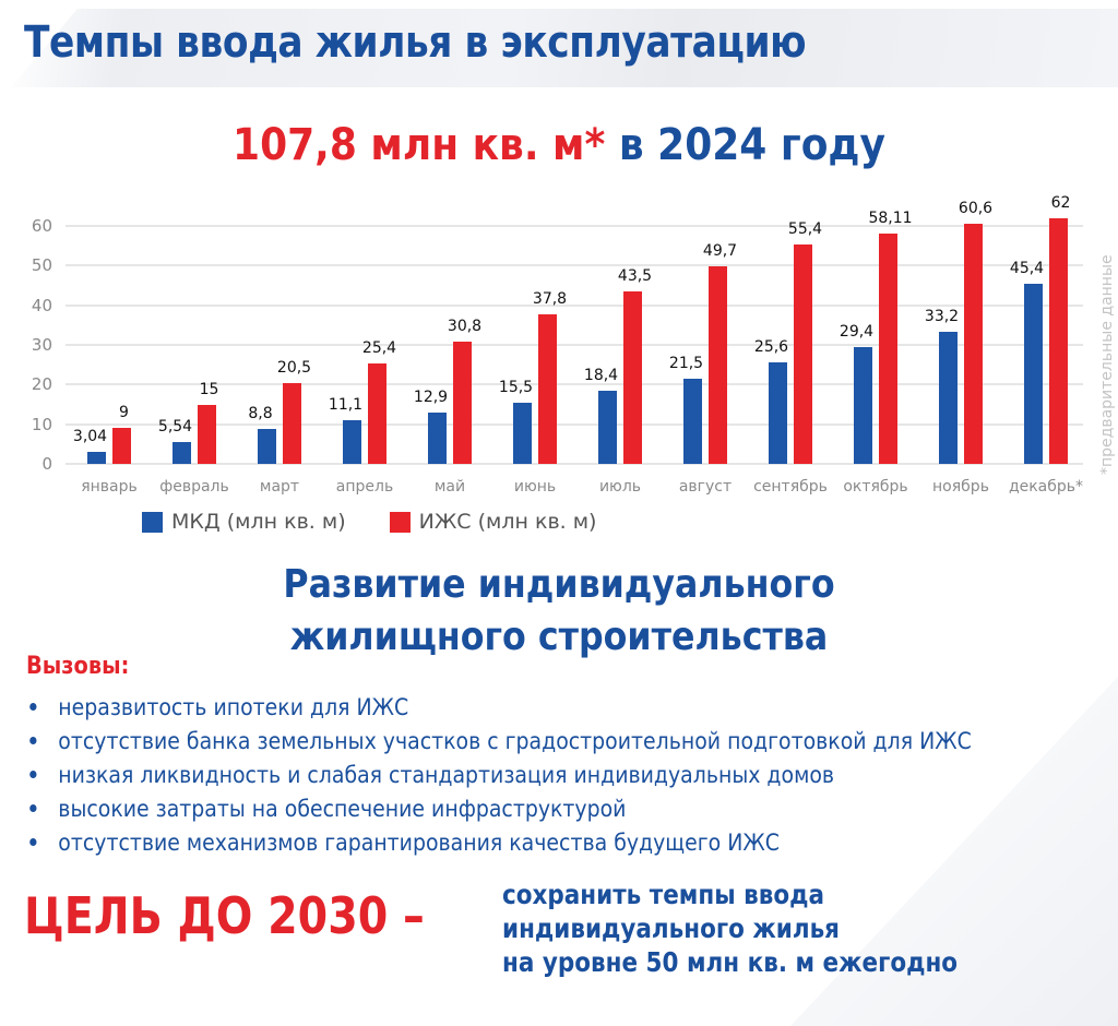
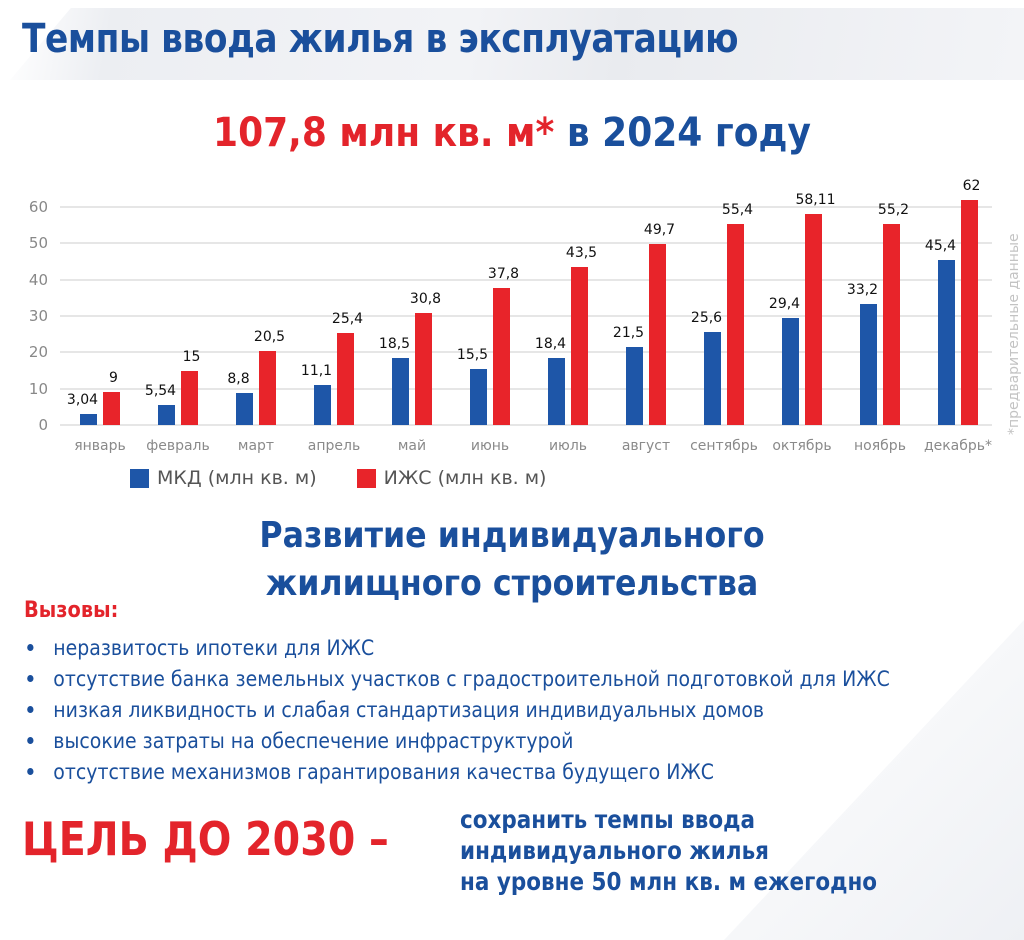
МКД (млн кв. м)/май: 12,9 -> 18,5
ИЖС (млн кв. м)/ноябрь: 60,6 -> 55,2
